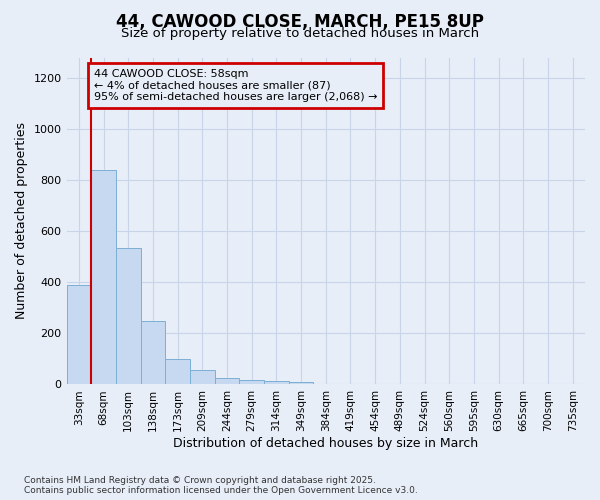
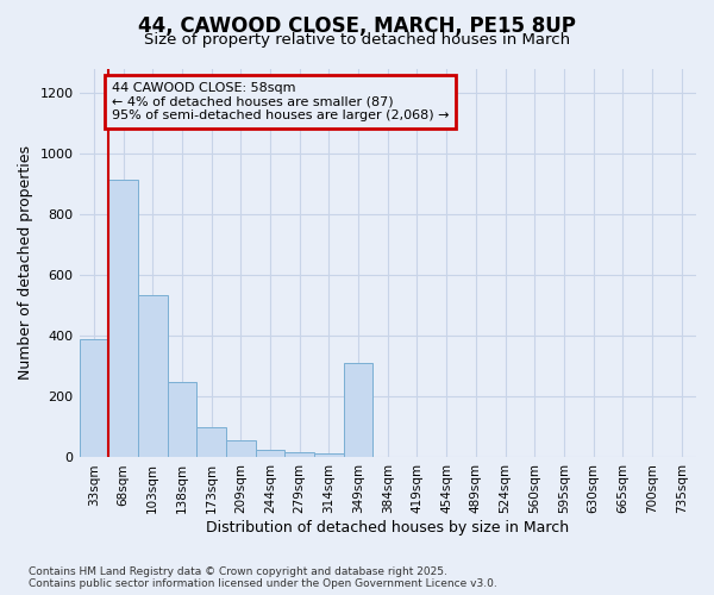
68sqm: 840 -> 915
349sqm: 10 -> 310
